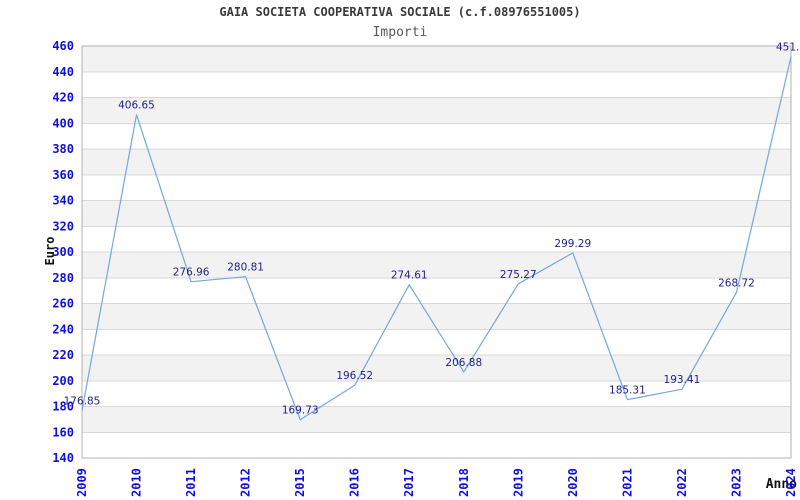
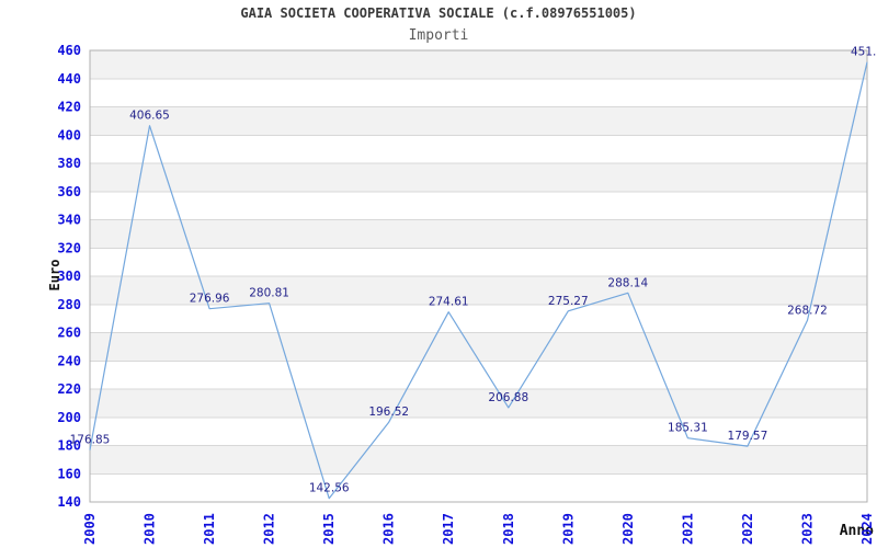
2015: 169.73 -> 142.56
2020: 299.29 -> 288.14
2022: 193.41 -> 179.57
